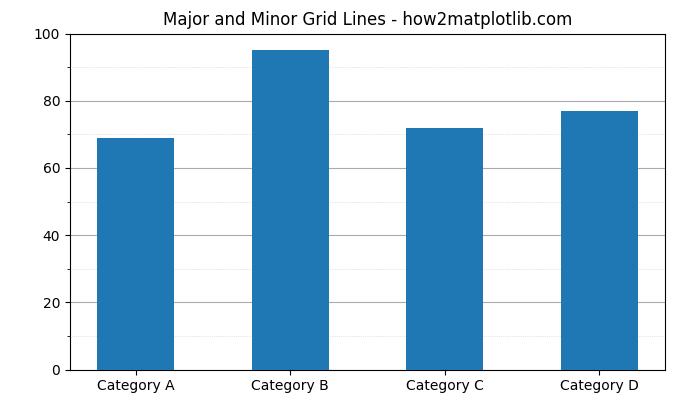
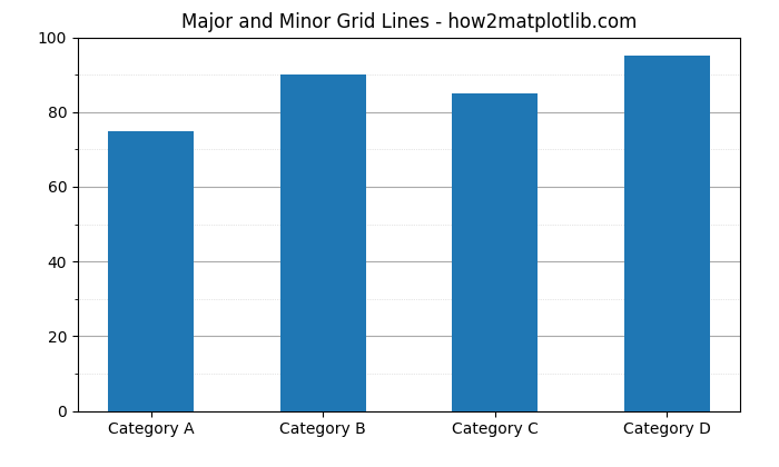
Category A: 69 -> 75
Category B: 95 -> 90
Category C: 72 -> 85
Category D: 77 -> 95
